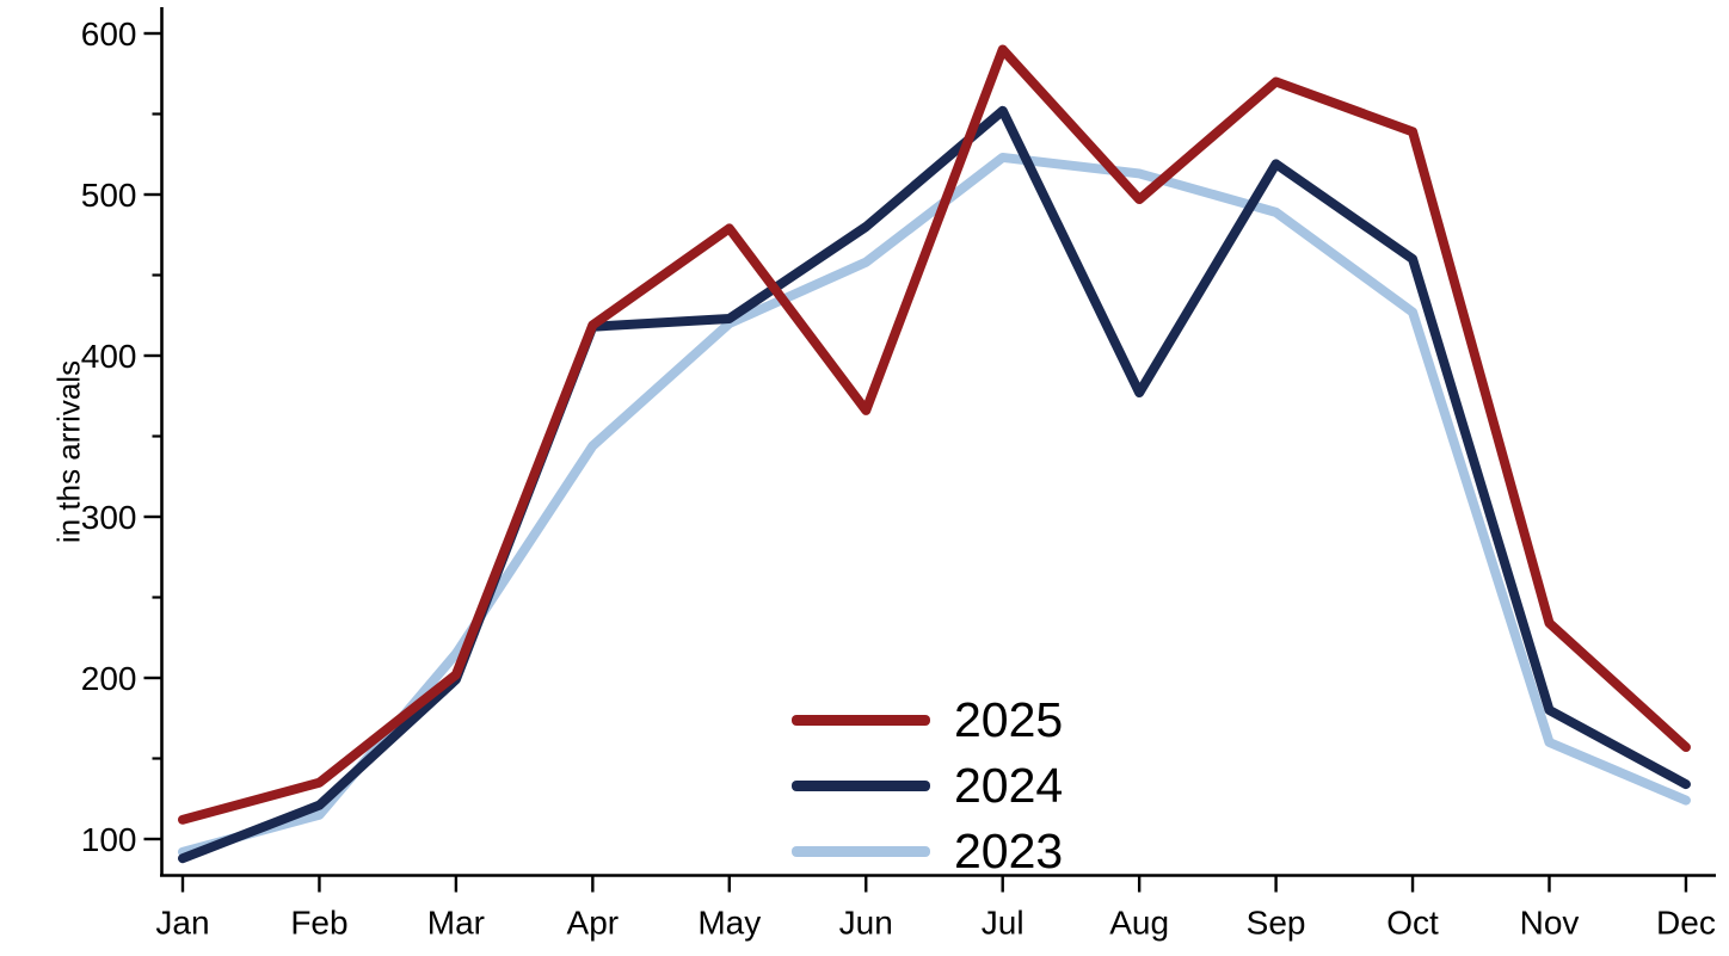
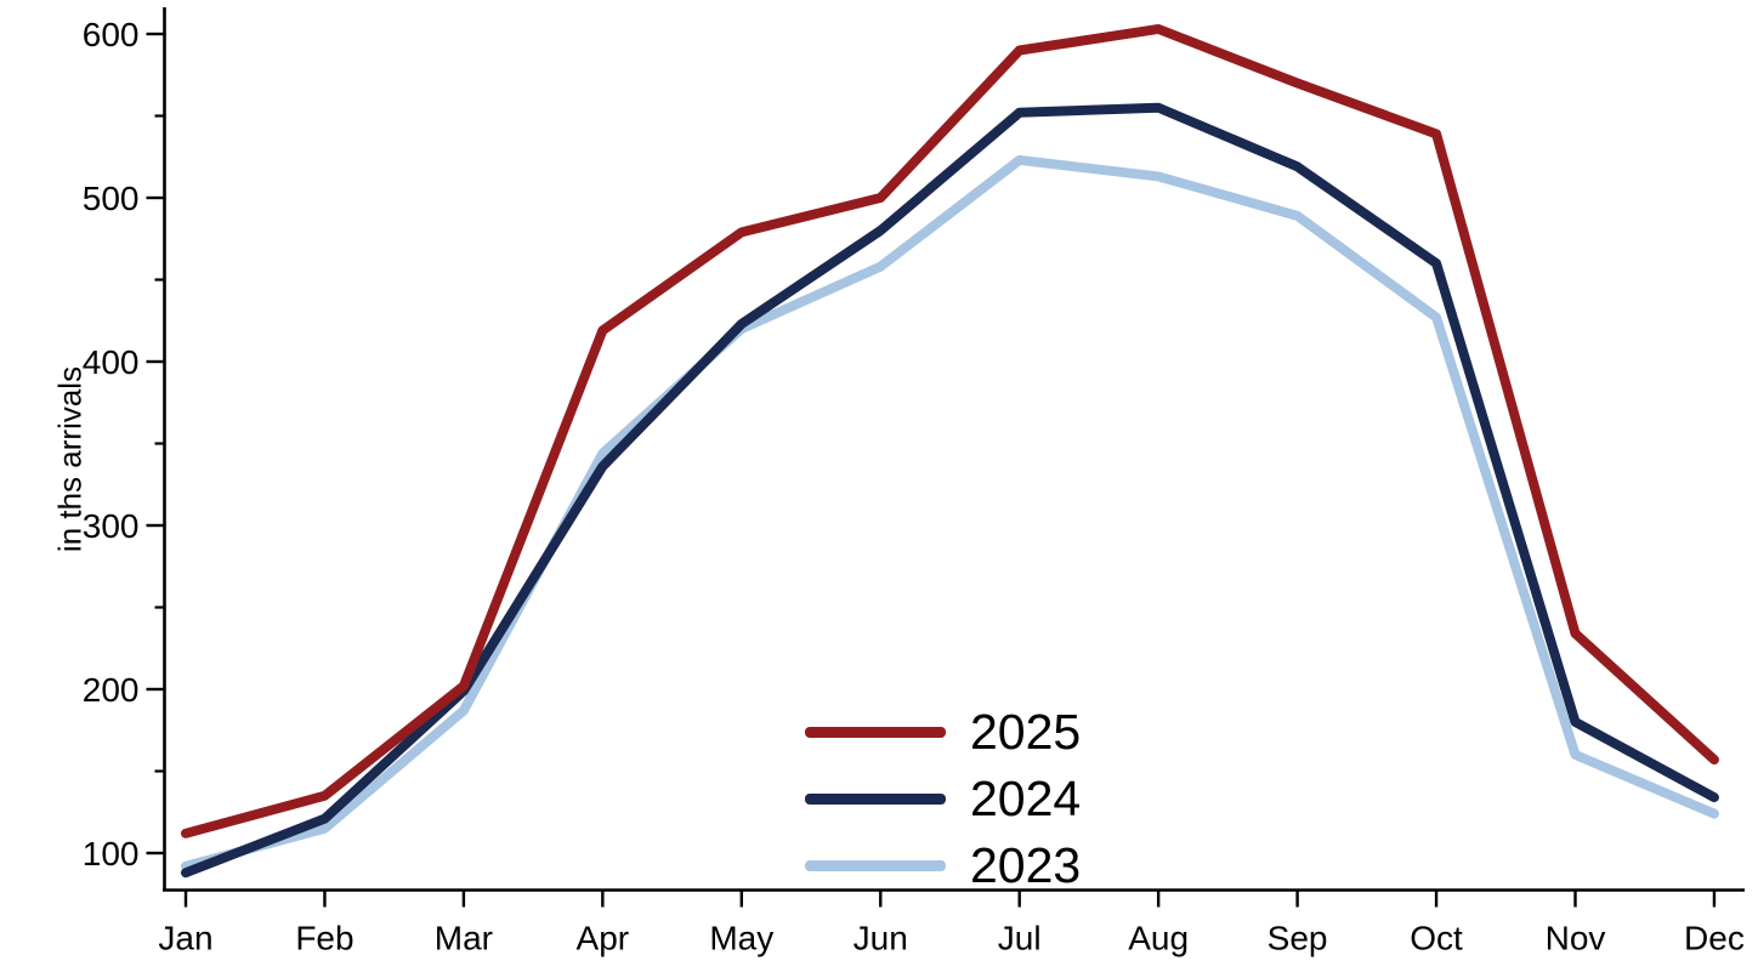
2023/Mar: 215 -> 187
2024/Apr: 418 -> 336
2025/Jun: 366 -> 500
2025/Aug: 497 -> 603
2024/Aug: 377 -> 555
